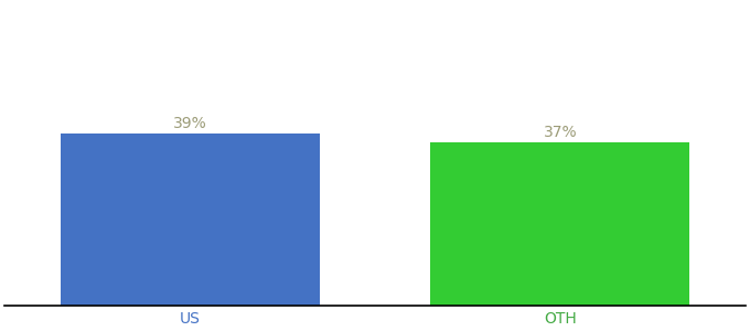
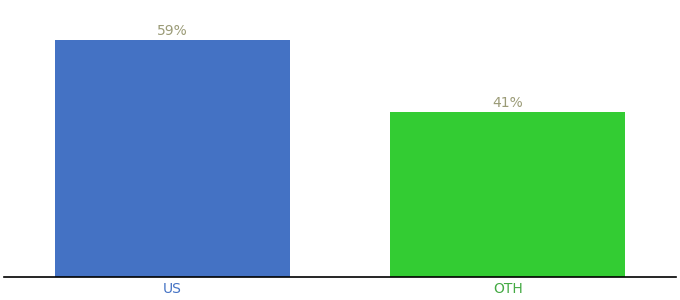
US: 39% -> 59%
OTH: 37% -> 41%
